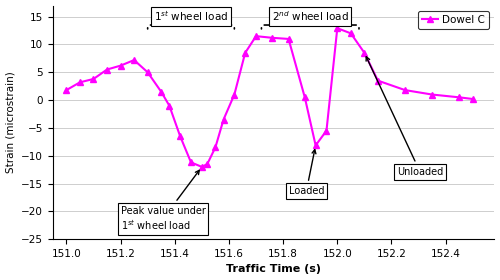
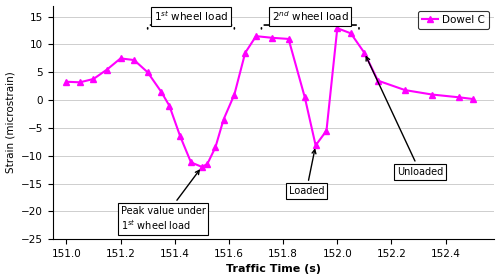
151.0: 1.8 -> 3.3
151.2: 6.2 -> 7.5
